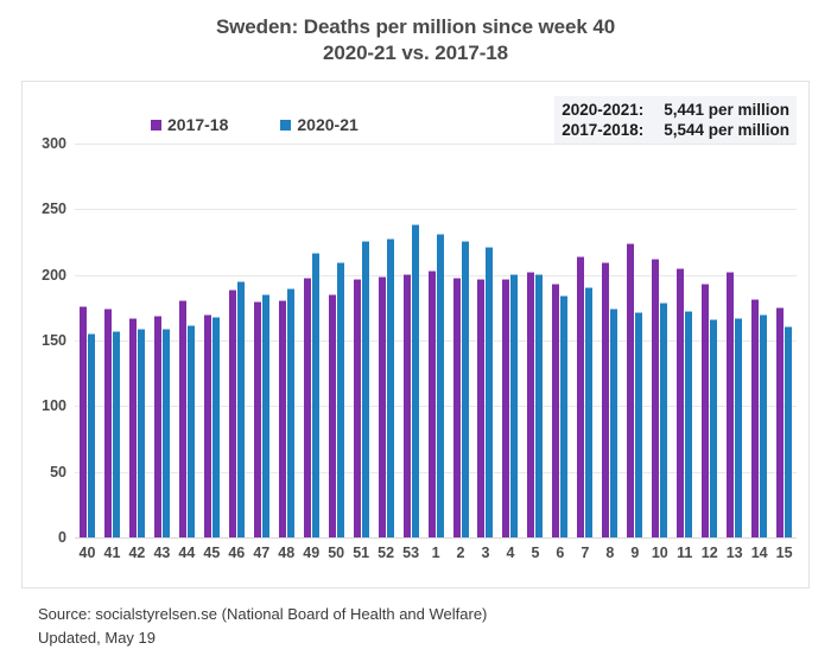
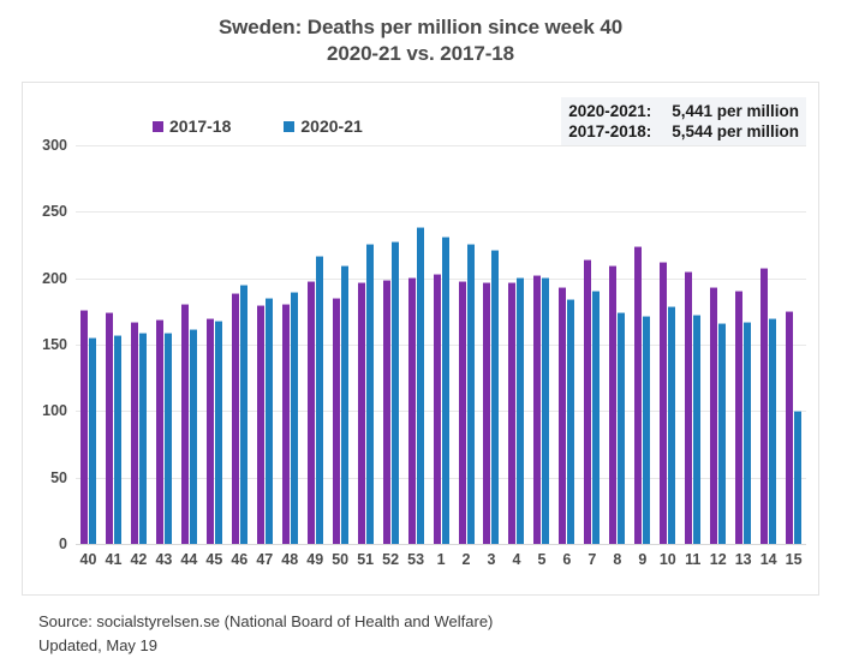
2017-18/13: 202 -> 191
2017-18/14: 182 -> 208
2020-21/15: 161 -> 100
